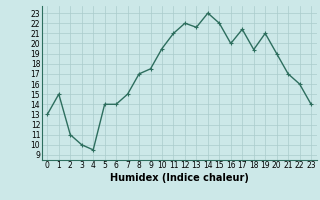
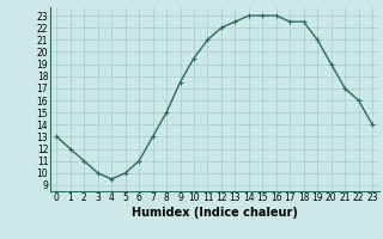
1: 15.0 -> 12.0
5: 14.0 -> 10.0
6: 14.0 -> 11.0
7: 15.0 -> 13.0
8: 17.0 -> 15.0
13: 21.6 -> 22.5
15: 22.0 -> 23.0
16: 20.0 -> 23.0
17: 21.4 -> 22.5
18: 19.4 -> 22.5
